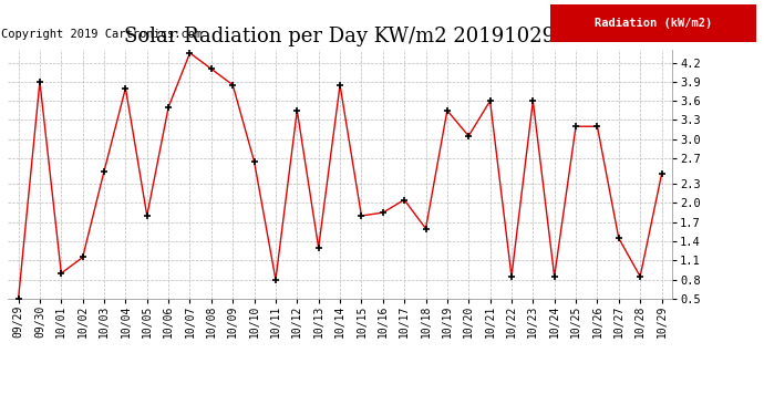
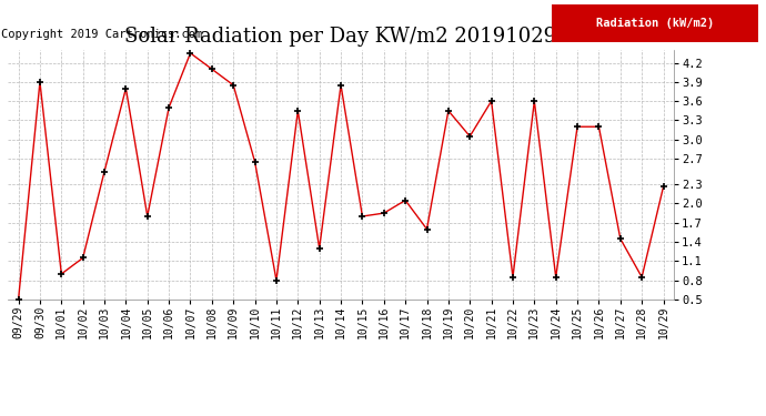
10/29: 2.45 -> 2.26
